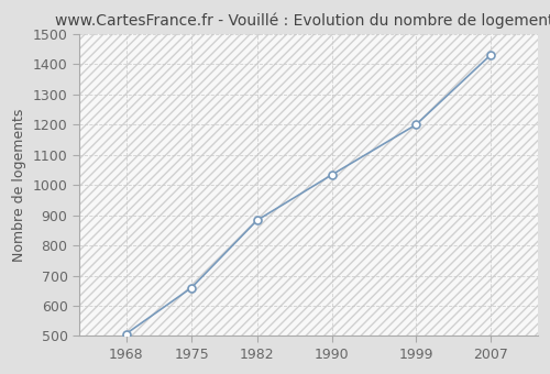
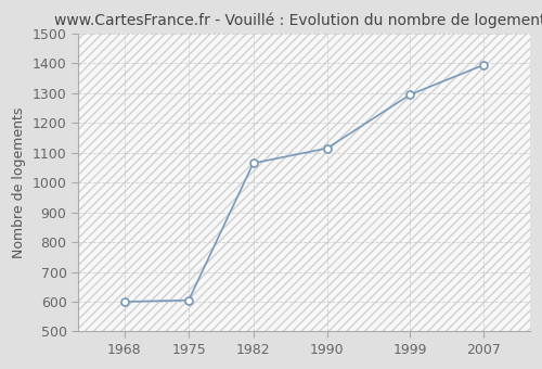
1968: 507 -> 600
1975: 660 -> 605
1982: 883 -> 1065
1990: 1034 -> 1115
1999: 1200 -> 1295
2007: 1432 -> 1395
